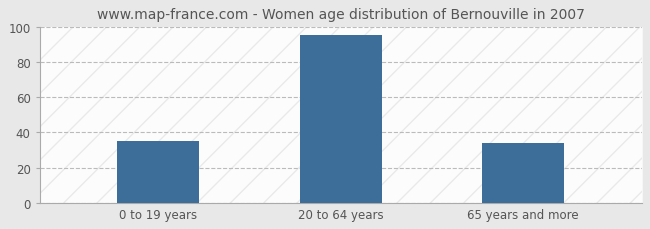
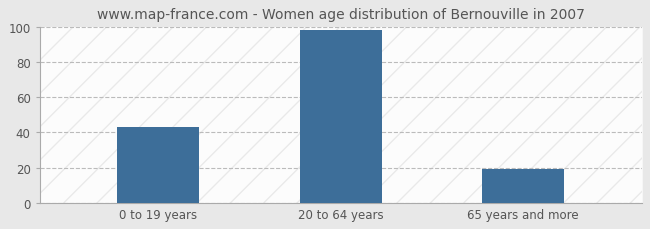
0 to 19 years: 35 -> 43
20 to 64 years: 95 -> 98
65 years and more: 34 -> 19
